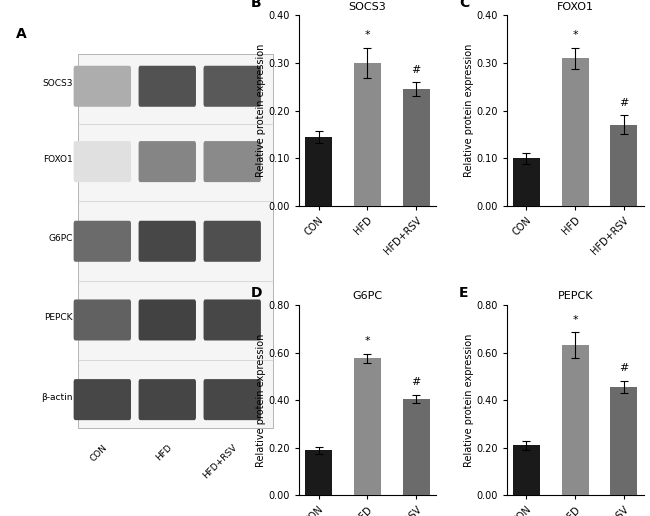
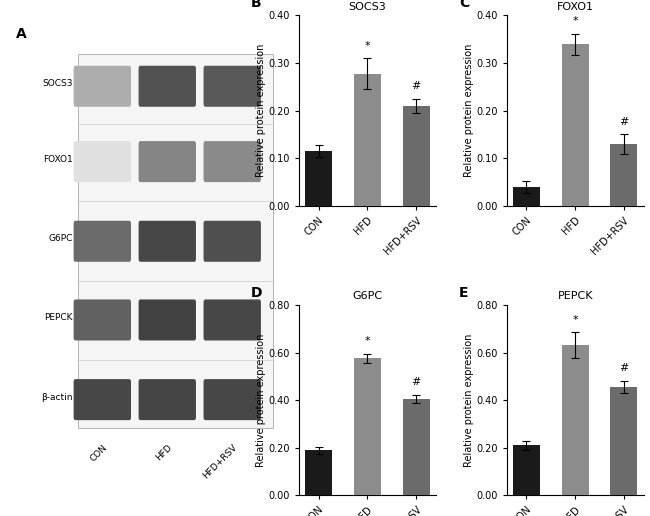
SOCS3/CON: 0.145 -> 0.115
SOCS3/HFD: 0.300 -> 0.278
SOCS3/HFD+RSV: 0.245 -> 0.210
FOXO1/CON: 0.10 -> 0.04
FOXO1/HFD: 0.31 -> 0.34
FOXO1/HFD+RSV: 0.17 -> 0.13
